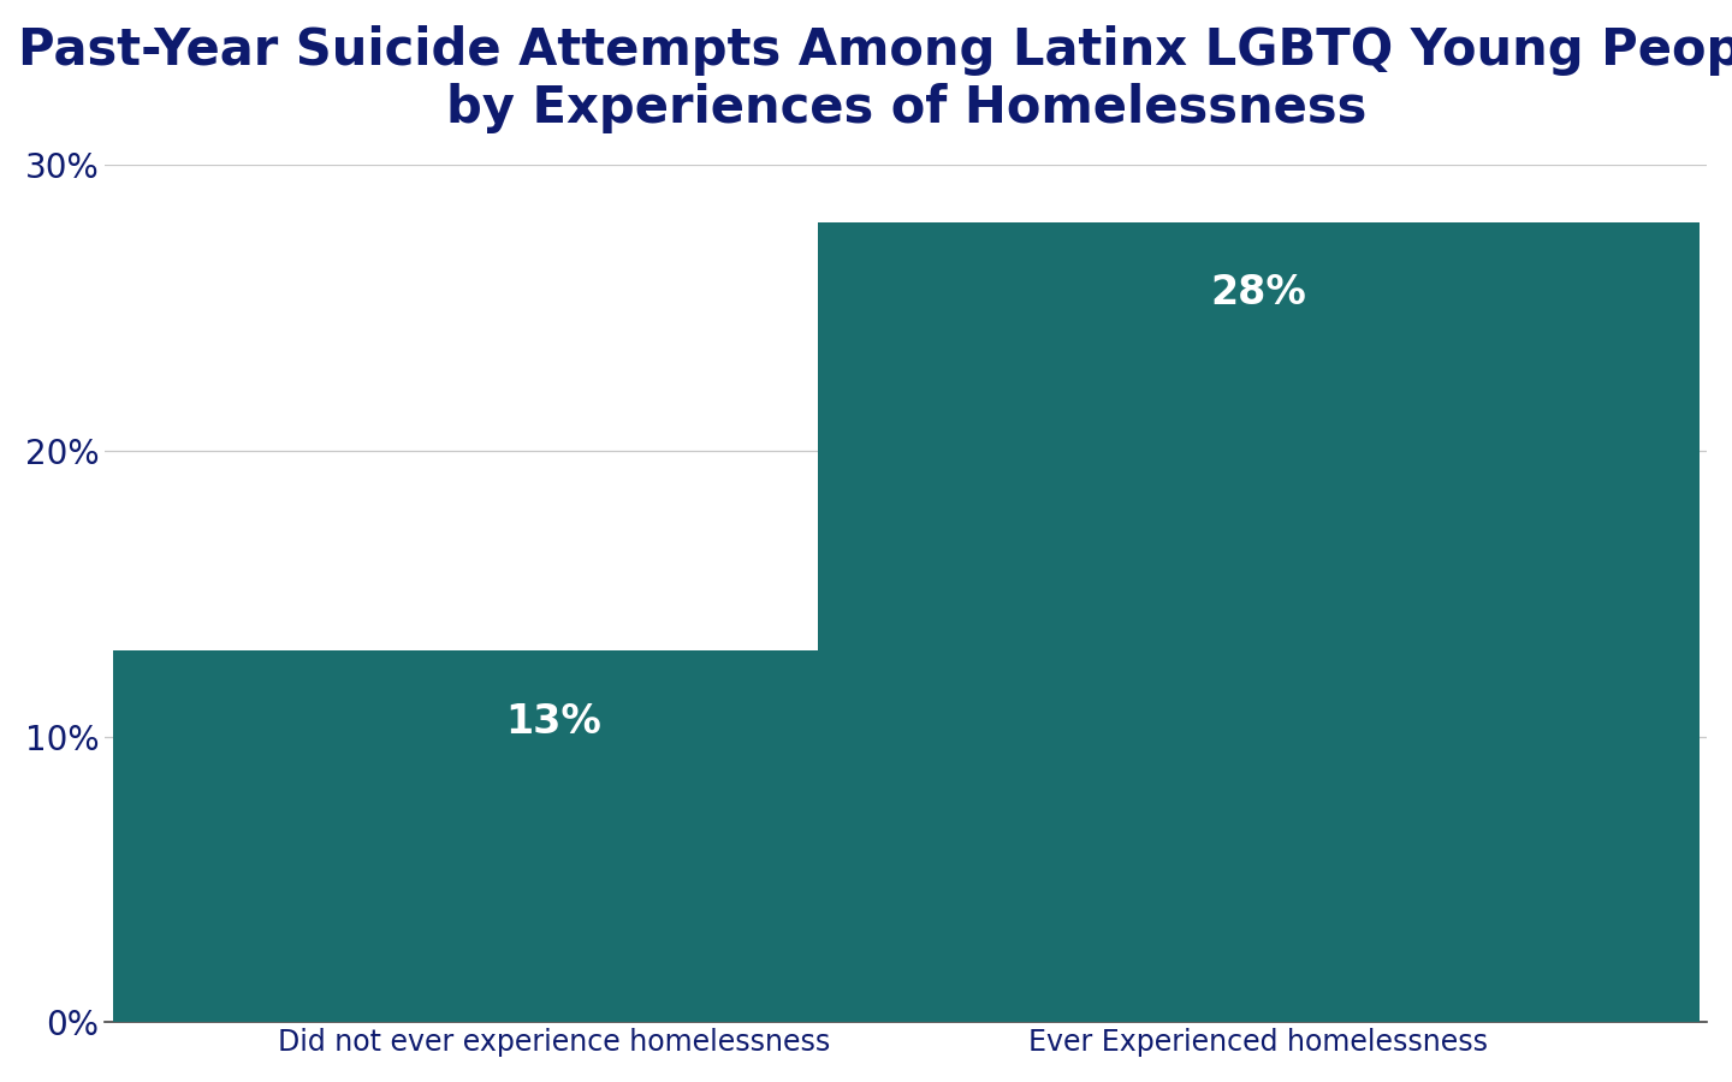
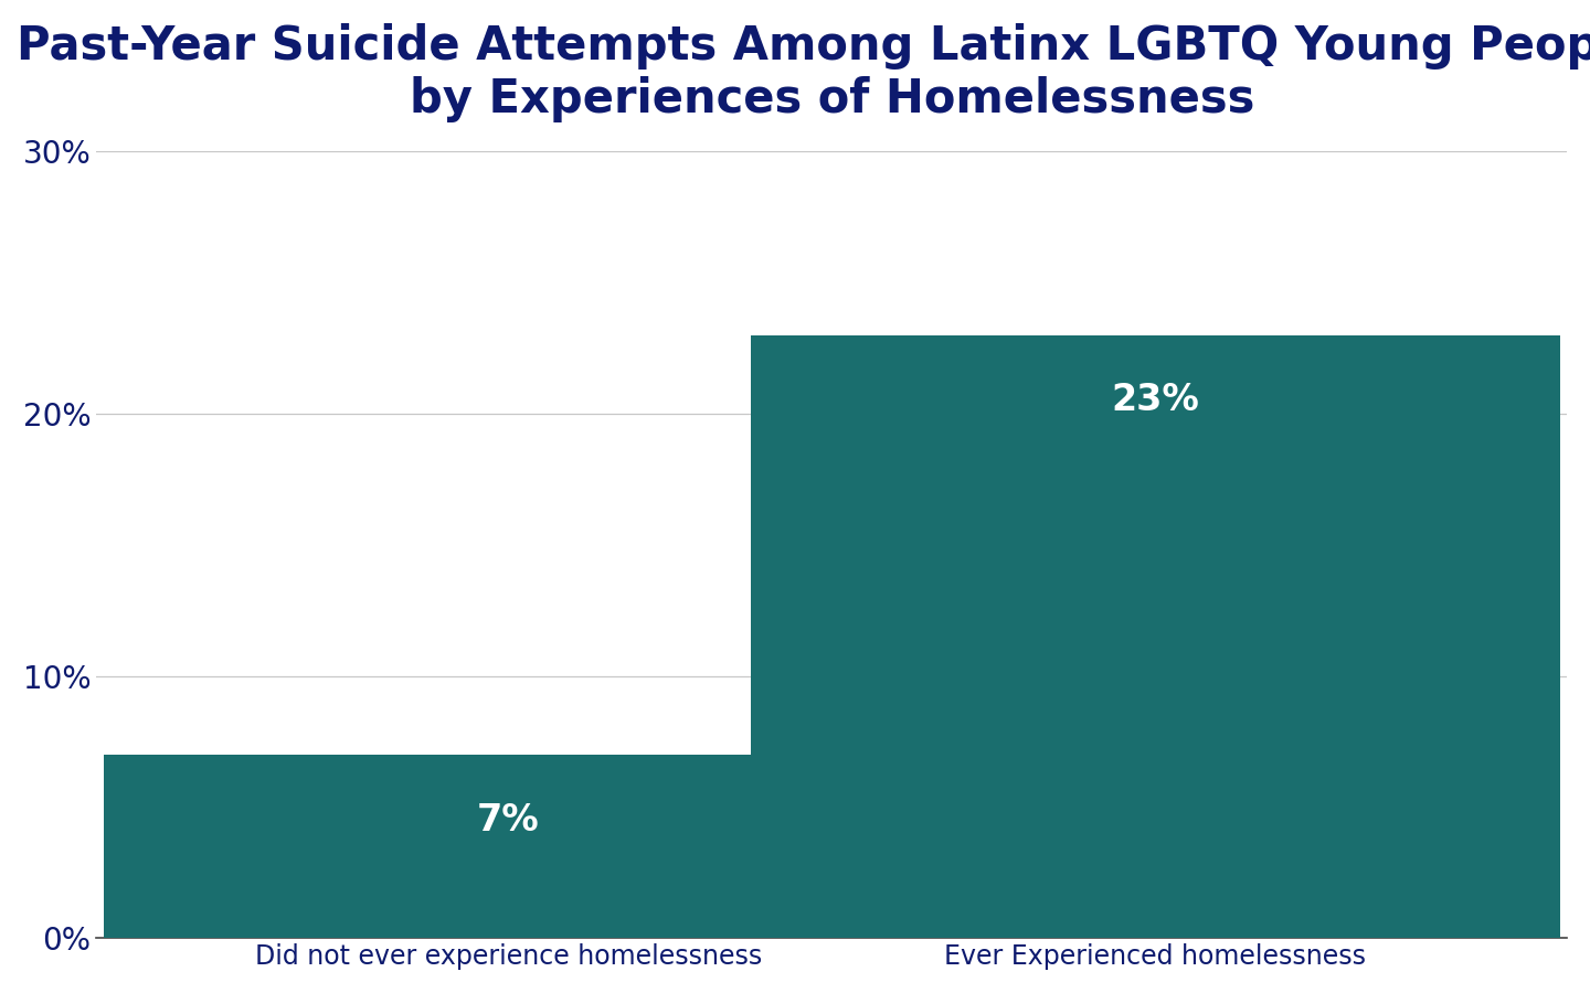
Did not ever experience homelessness: 13% -> 7%
Ever Experienced homelessness: 28% -> 23%
